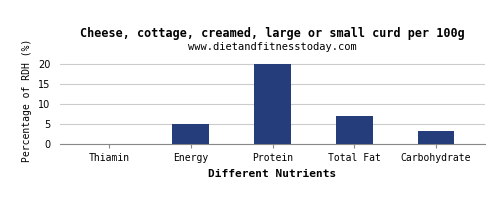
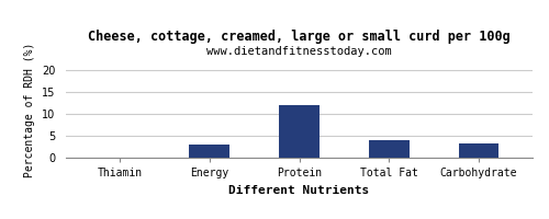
Energy: 5.0 -> 3.0
Protein: 20.0 -> 12.0
Total Fat: 7.0 -> 4.0
